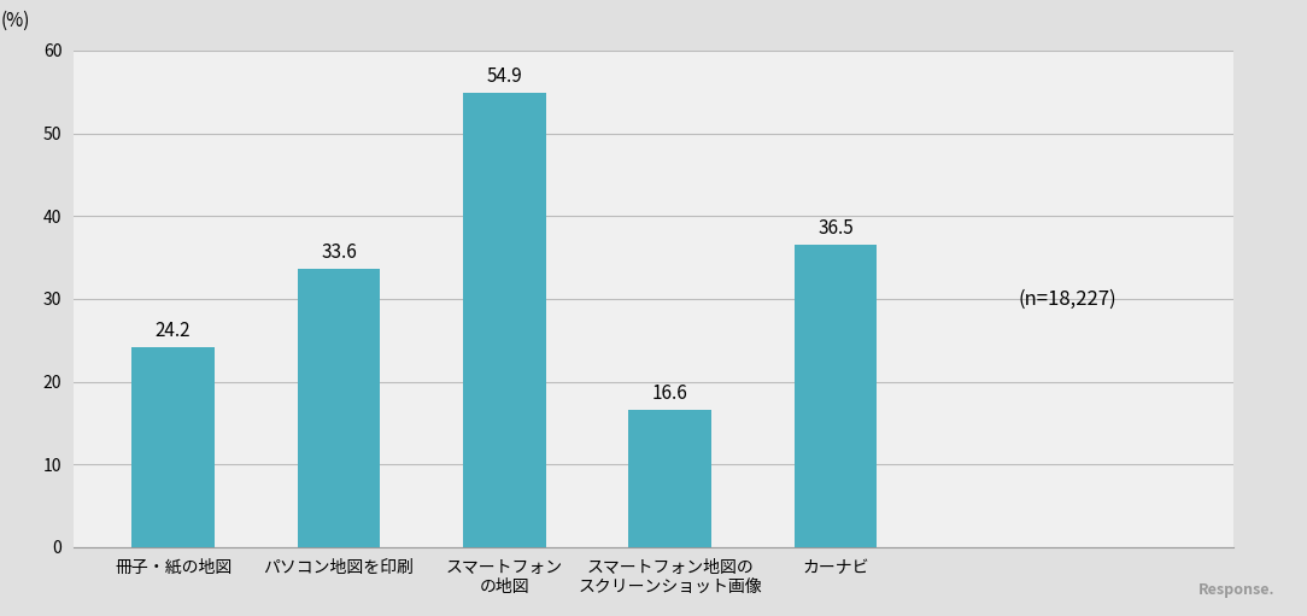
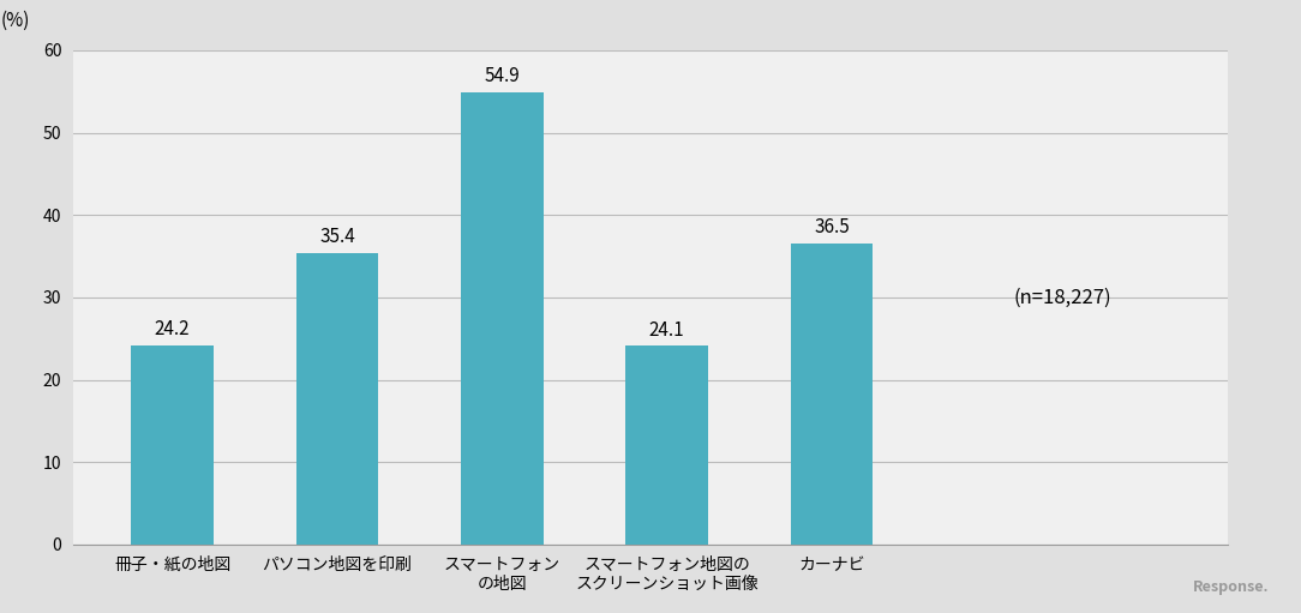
パソコン地図を印刷: 33.6 -> 35.4
スマートフォン地図の スクリーンショット画像: 16.6 -> 24.1
